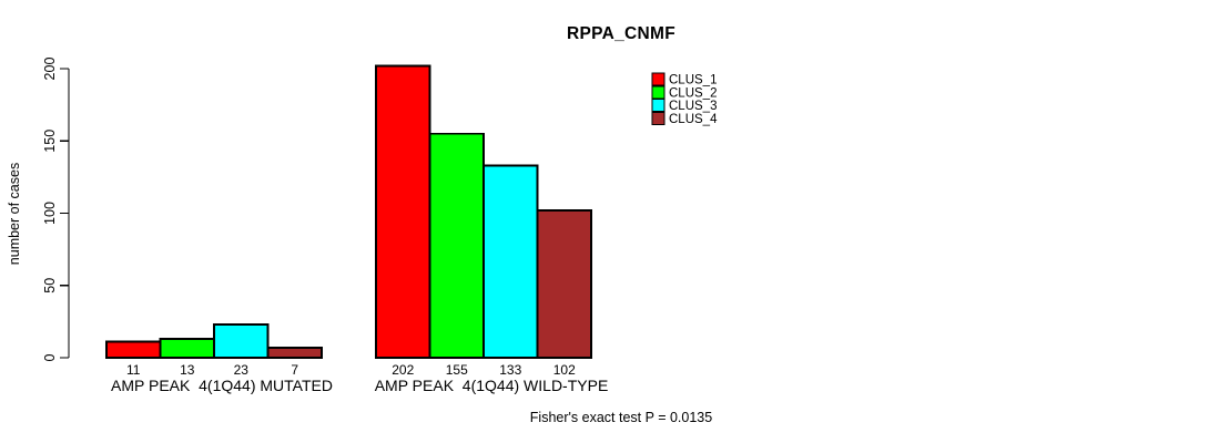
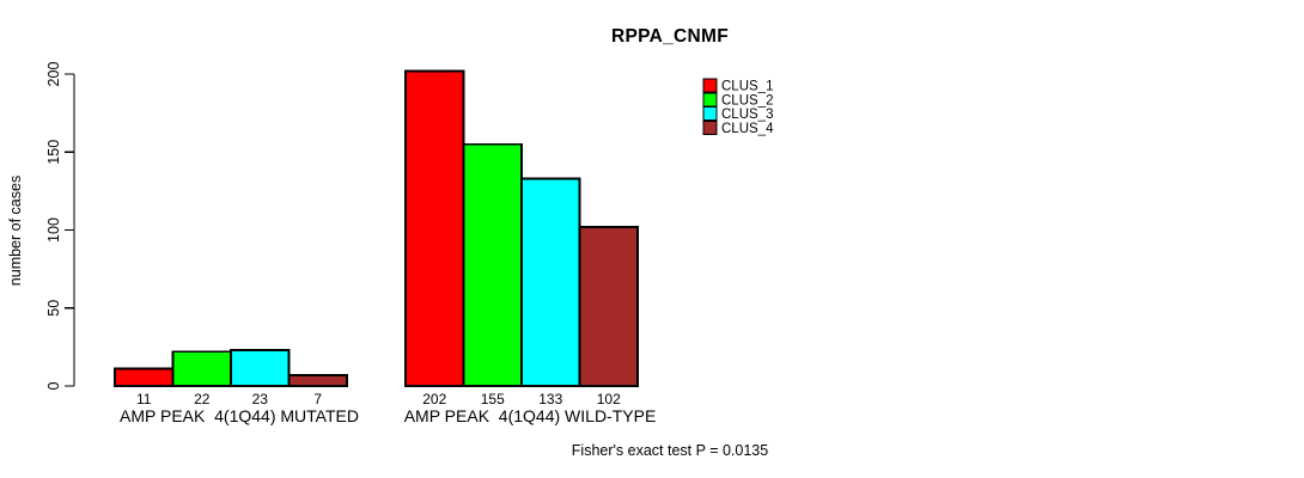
CLUS_2/AMP PEAK 4(1Q44) MUTATED: 13 -> 22
